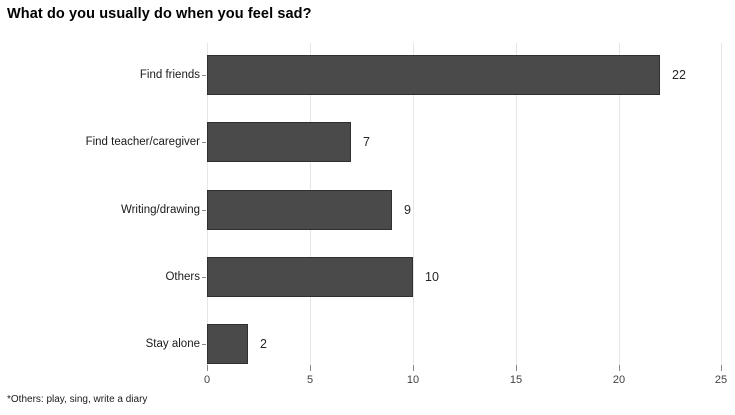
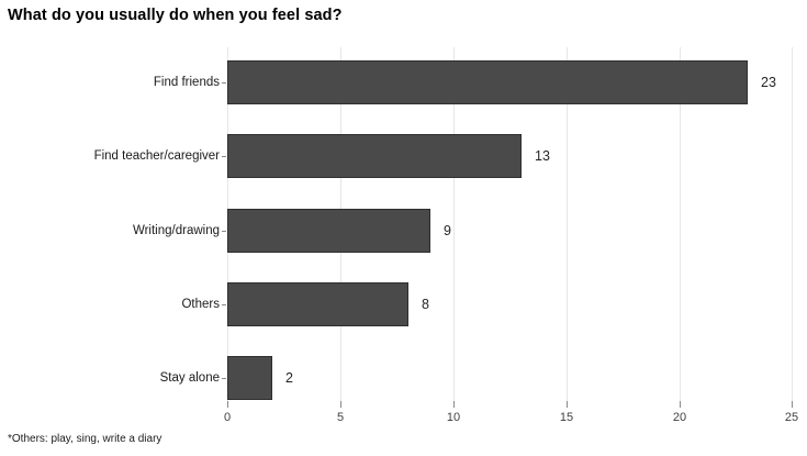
Find friends: 22 -> 23
Find teacher/caregiver: 7 -> 13
Others: 10 -> 8
